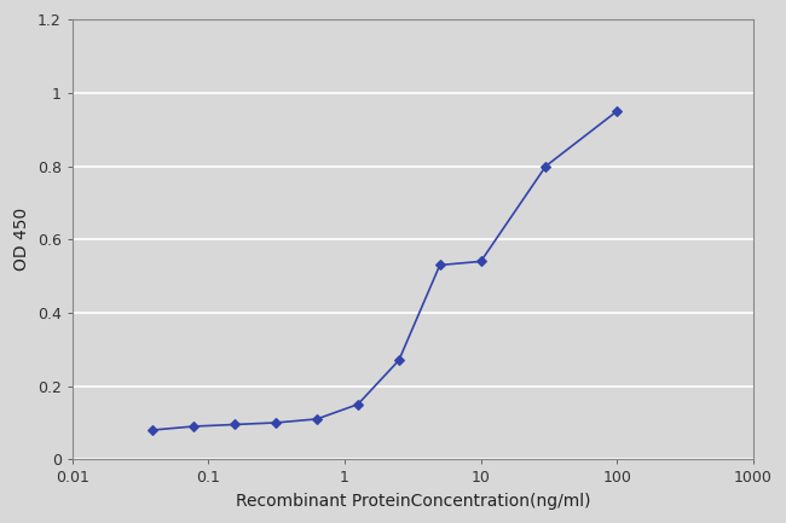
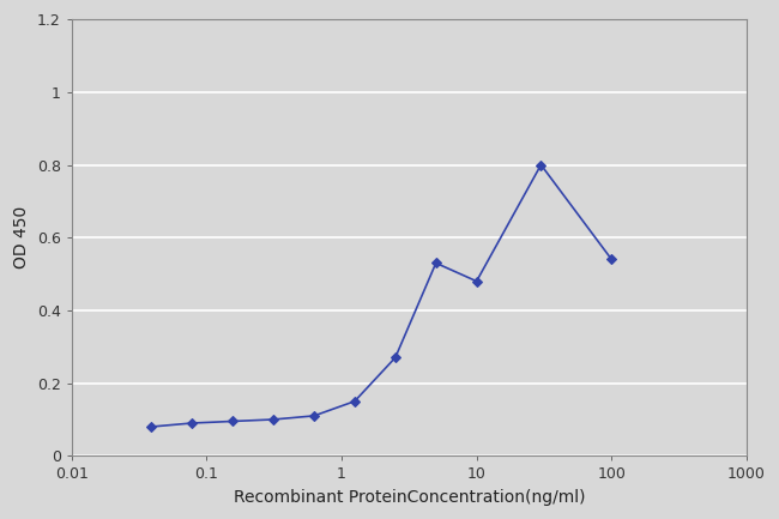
10: 0.540 -> 0.480
100: 0.950 -> 0.540
